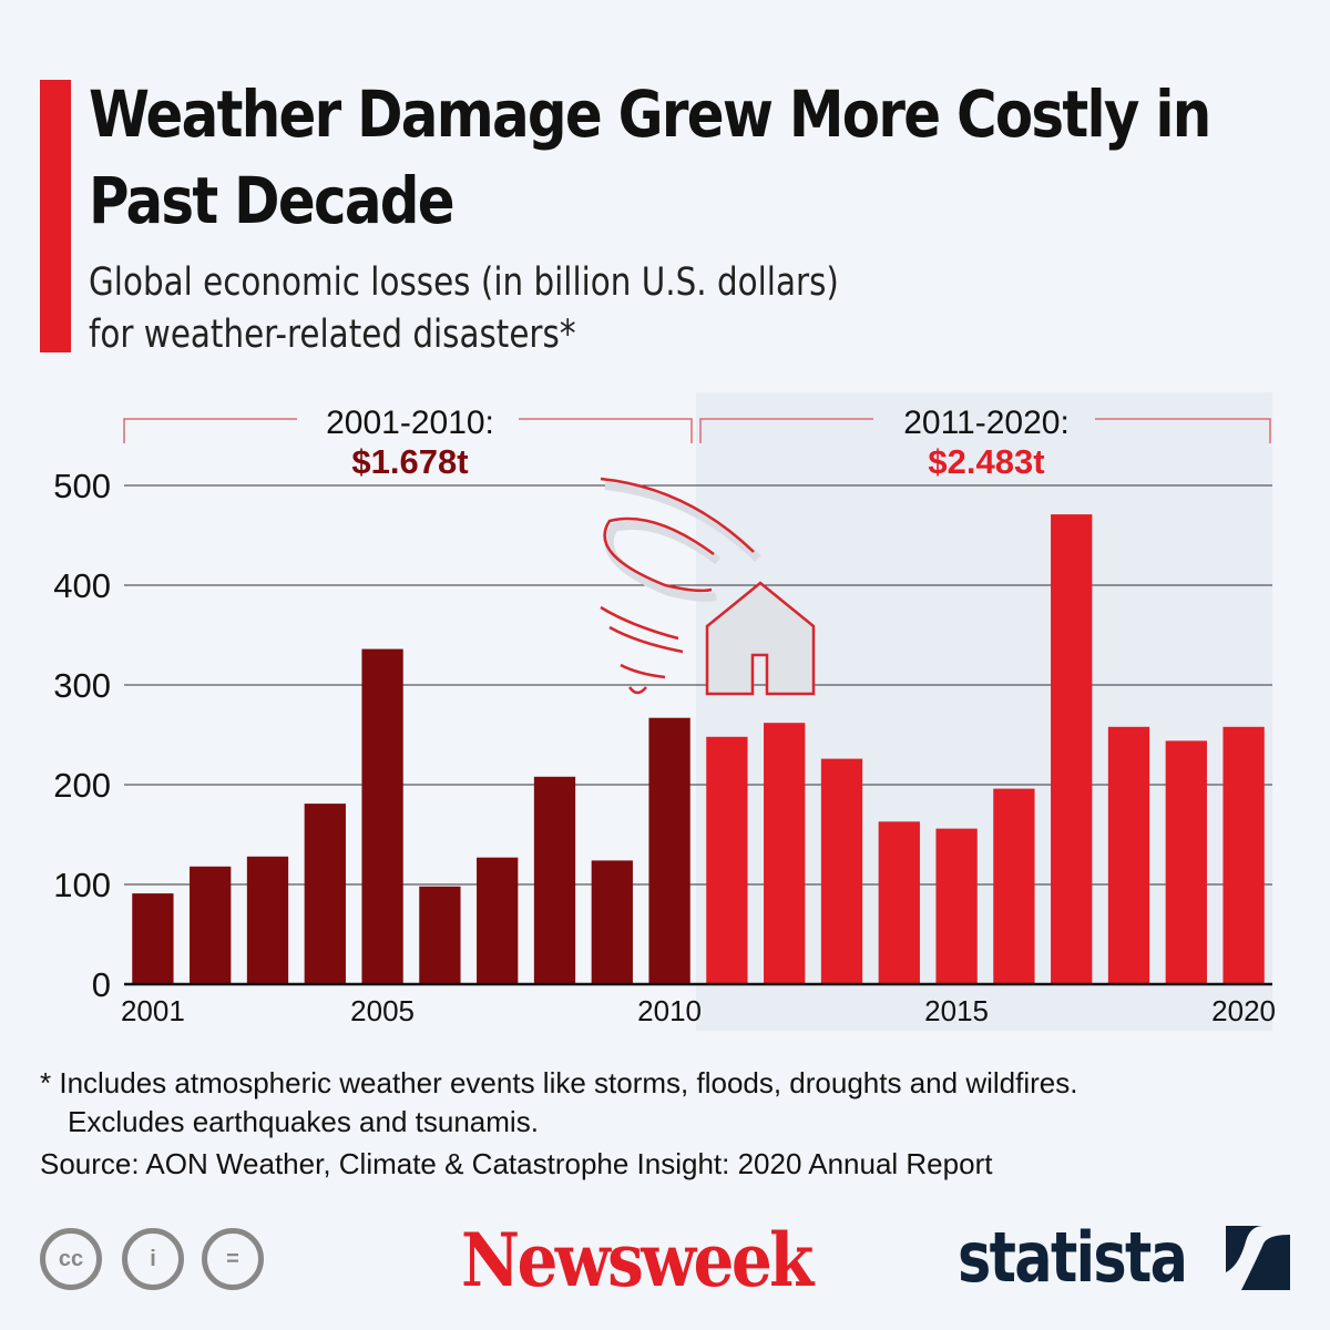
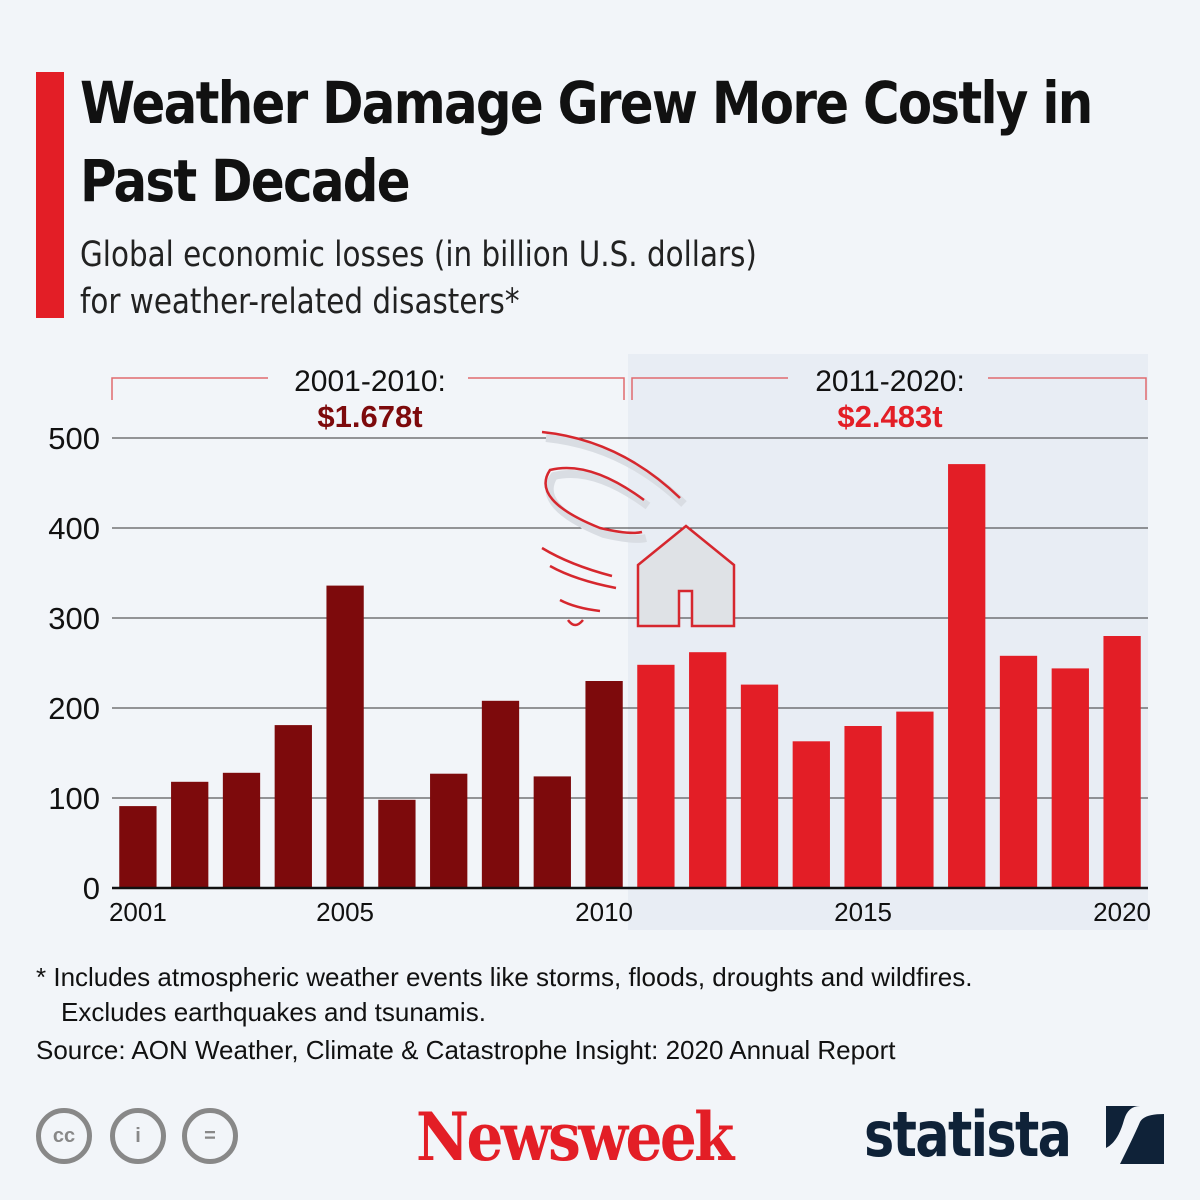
2010: 270 -> 230
2015: 160 -> 180
2020: 260 -> 280
